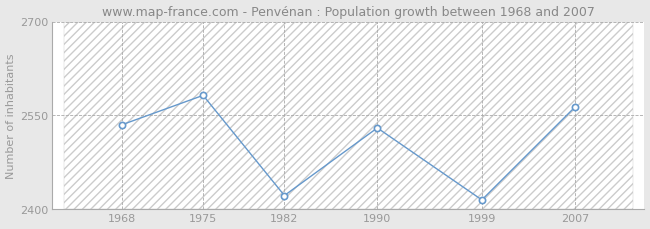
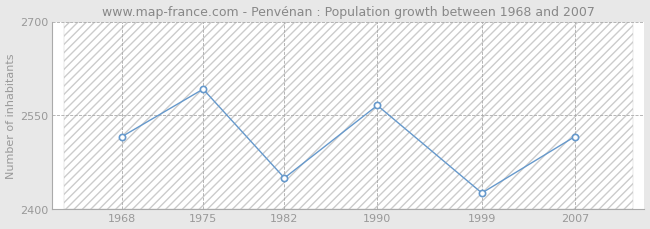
1968: 2535 -> 2516
1975: 2582 -> 2592
1982: 2422 -> 2450
1990: 2530 -> 2566
1999: 2415 -> 2426
2007: 2563 -> 2516
